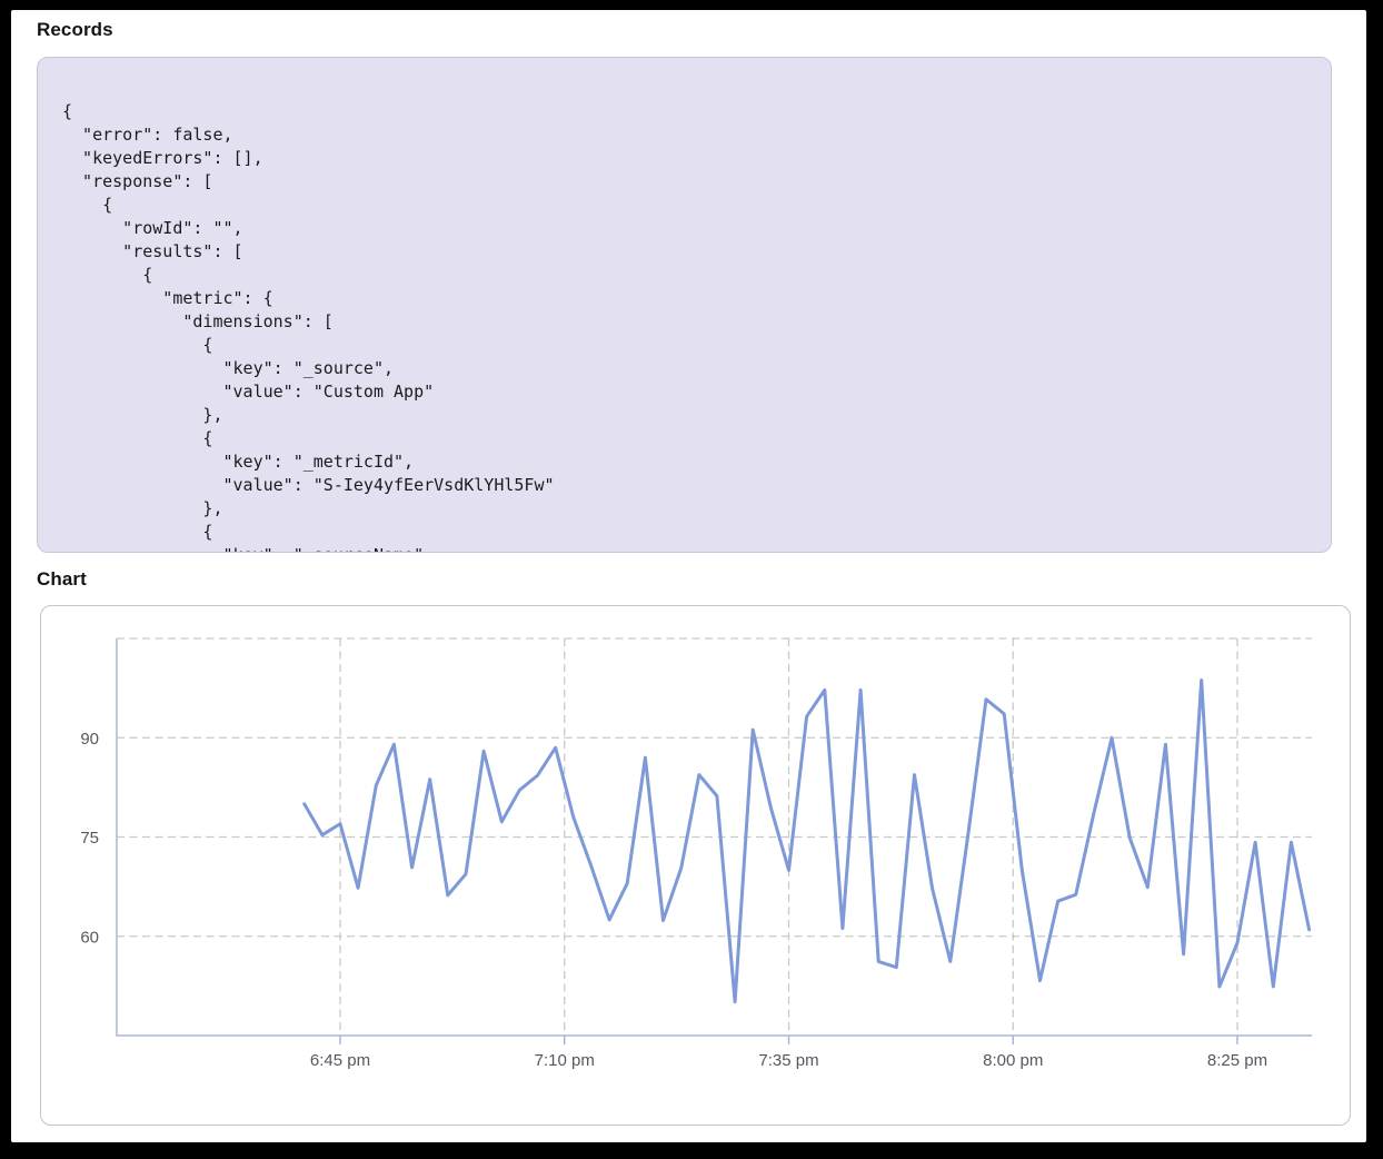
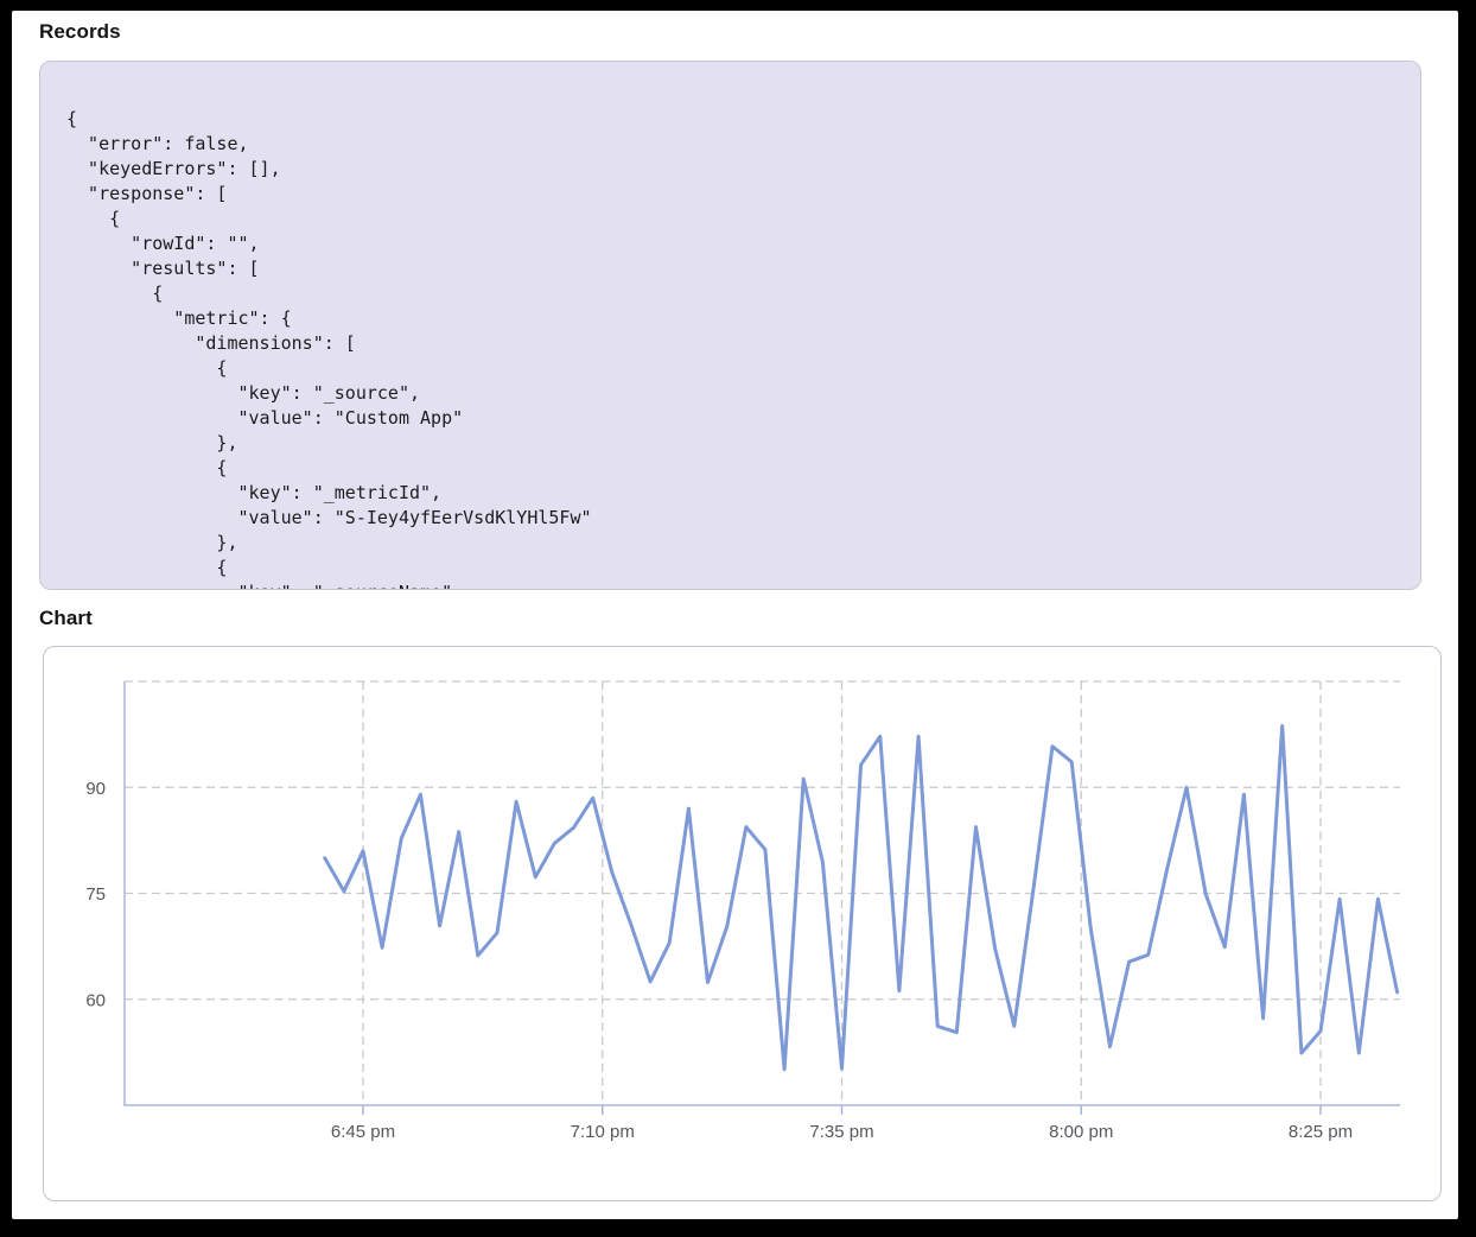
6:45 pm: 77 -> 81
7:35 pm: 70 -> 50
8:25 pm: 59 -> 56
